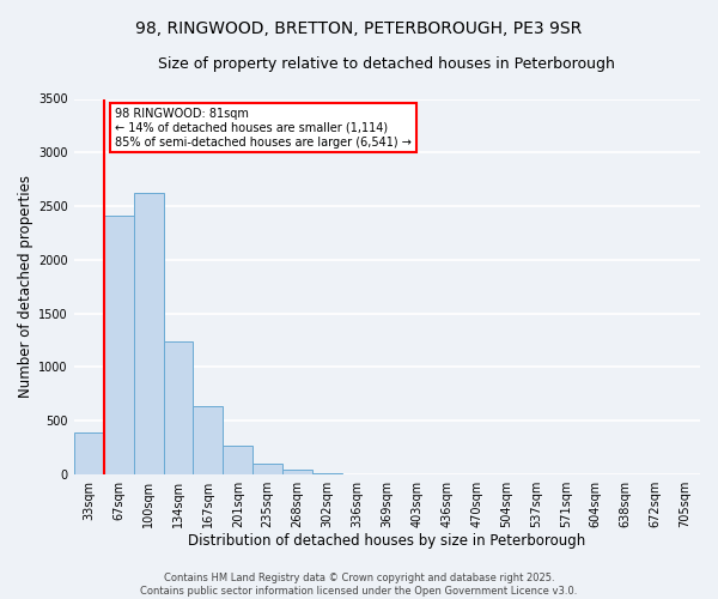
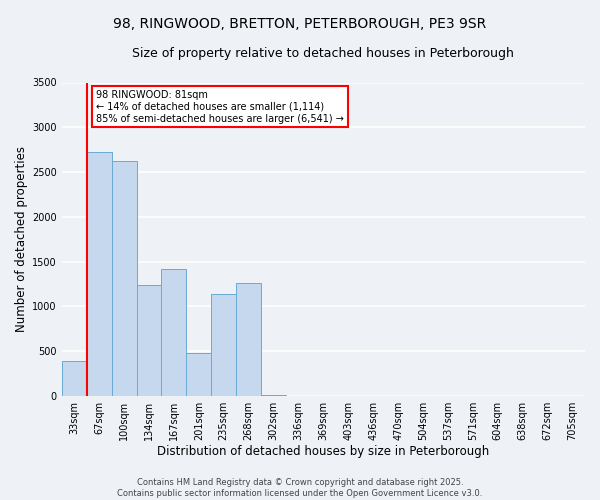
67sqm: 2410 -> 2720
167sqm: 640 -> 1420
201sqm: 270 -> 480
235sqm: 100 -> 1140
268sqm: 50 -> 1260
